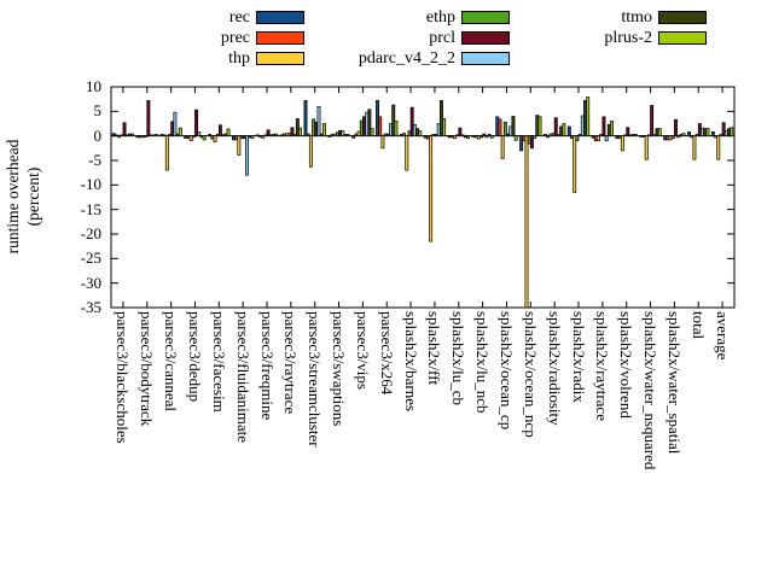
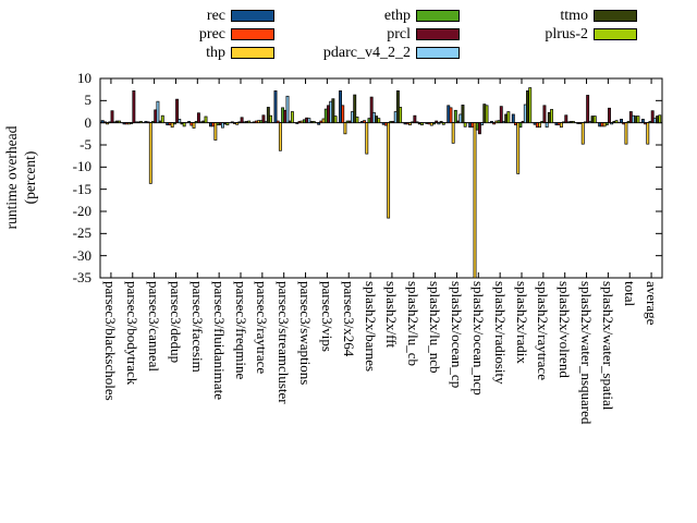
thp/parsec3/canneal: -7 -> -14
pdarc_v4_2_2/parsec3/fluidanimate: -8 -> -1
plrus-2/parsec3/x264: 3 -> 1
rec/splash2x/ocean_ncp: -3 -> -1
thp/splash2x/volrend: -3 -> -1
